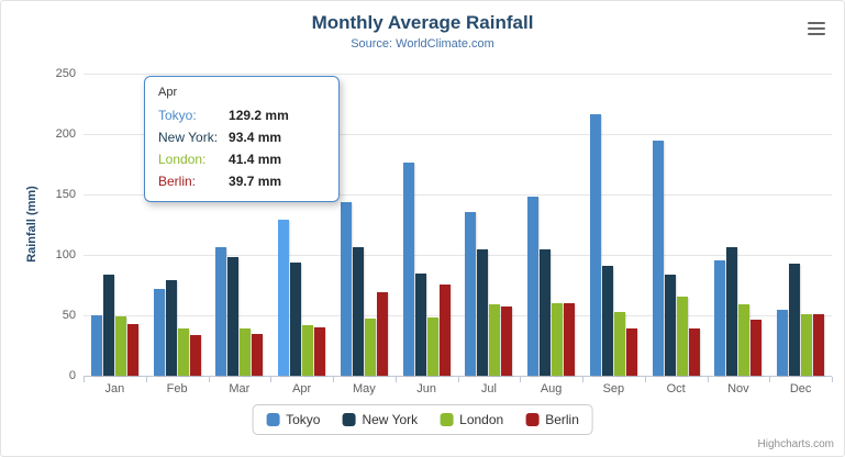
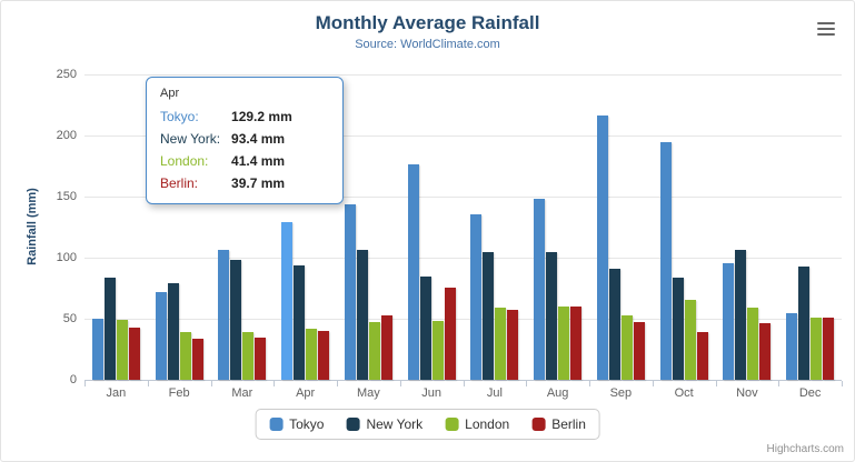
Berlin/May: 69 -> 53
Berlin/Sep: 39 -> 48
